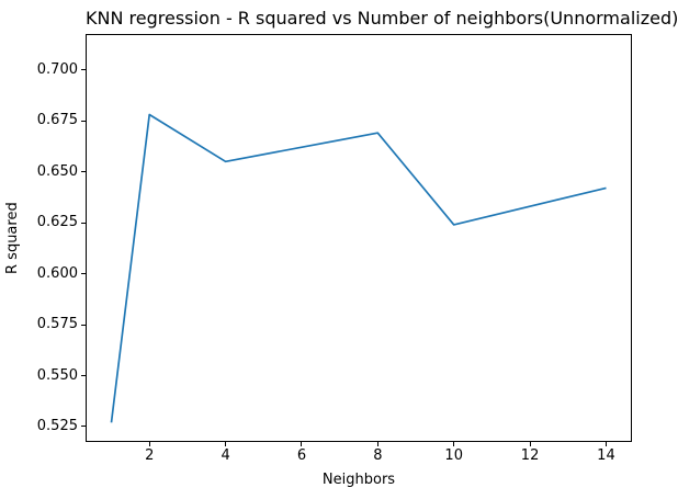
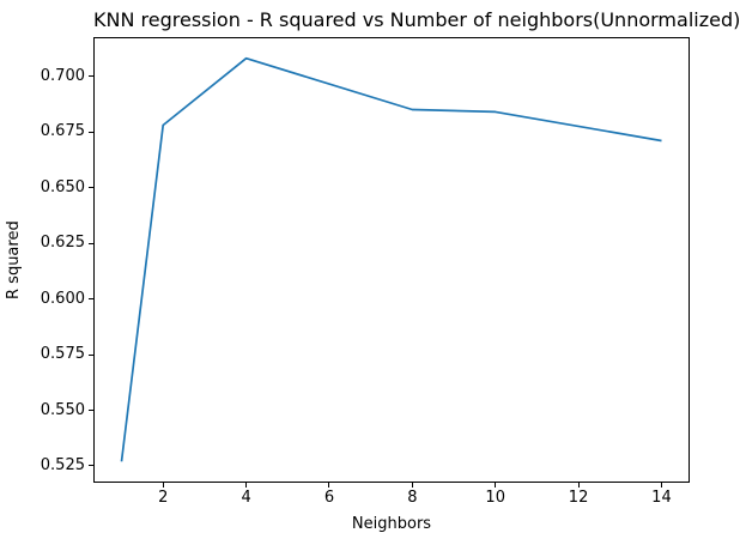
4: 0.655 -> 0.708
8: 0.669 -> 0.685
10: 0.624 -> 0.684
14: 0.642 -> 0.671
